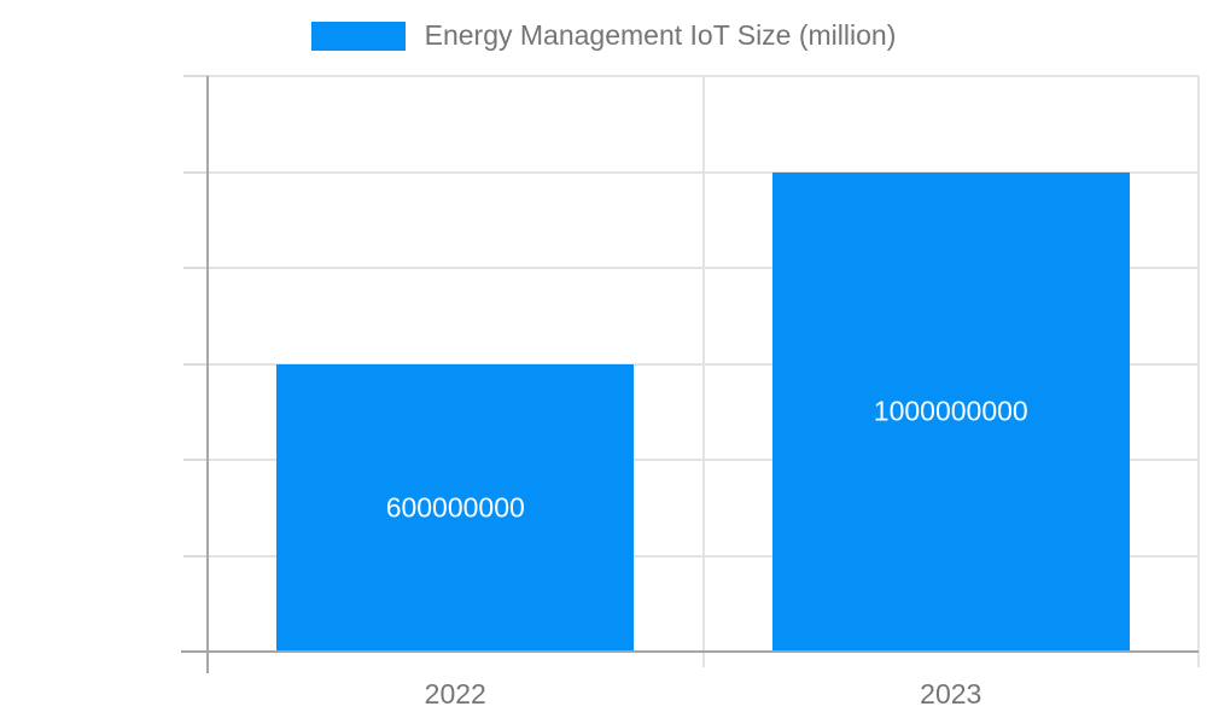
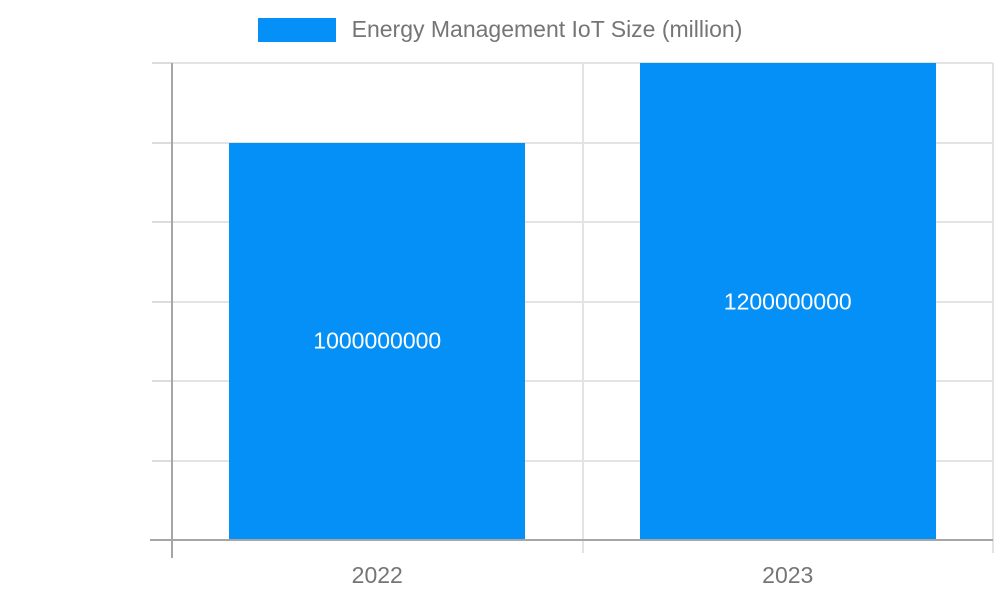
2022: 600000000 -> 1000000000
2023: 1000000000 -> 1200000000
